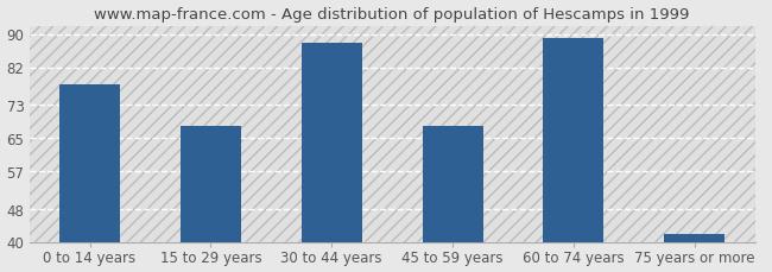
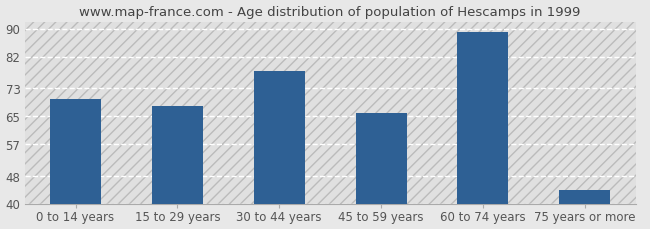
0 to 14 years: 78 -> 70
30 to 44 years: 88 -> 78
45 to 59 years: 68 -> 66
75 years or more: 42 -> 44
